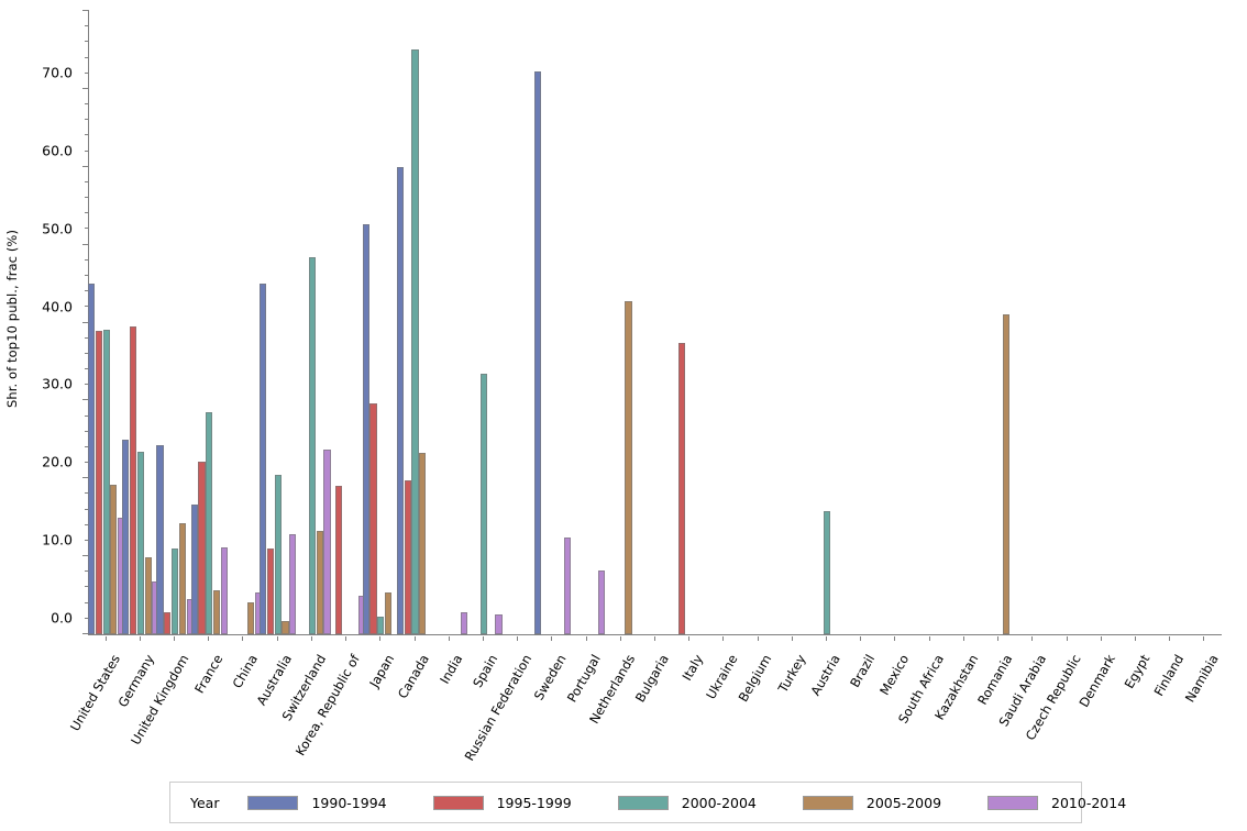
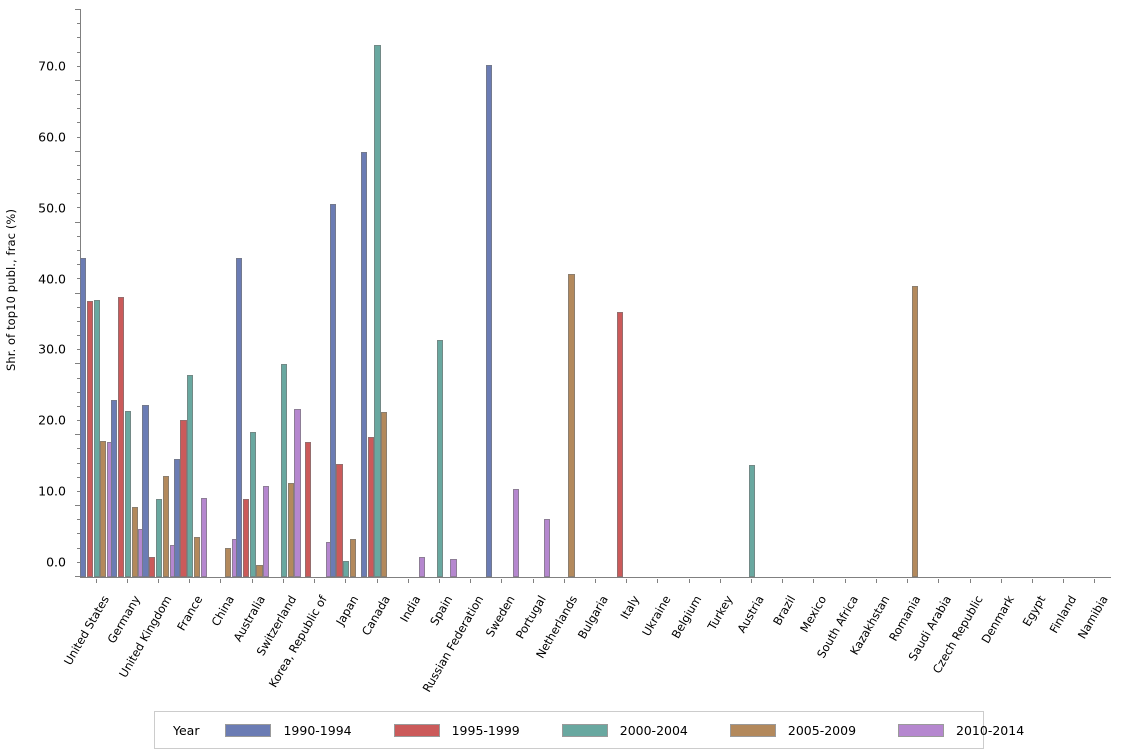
2010-2014/United States: 15 -> 19
2000-2004/Switzerland: 48 -> 30
1995-1999/Japan: 30 -> 16
